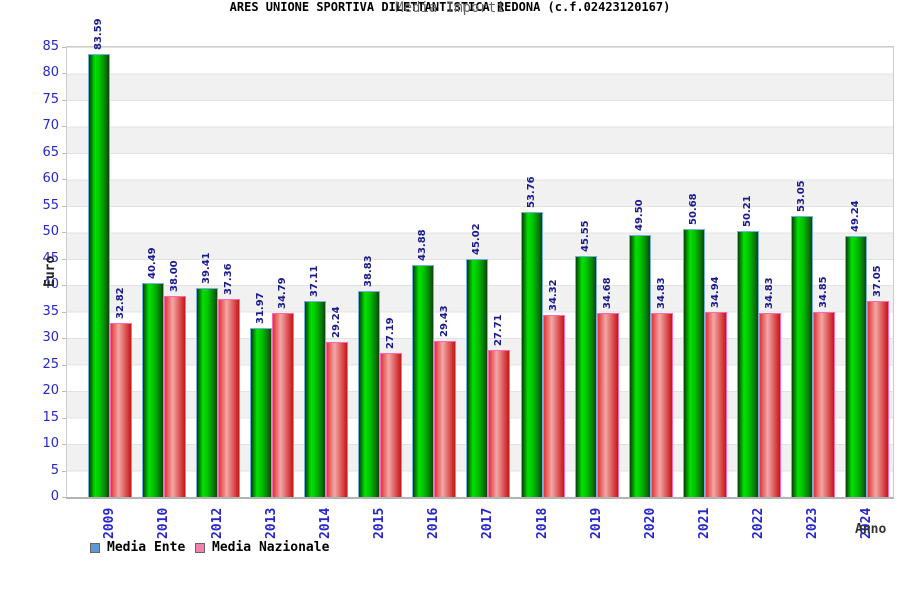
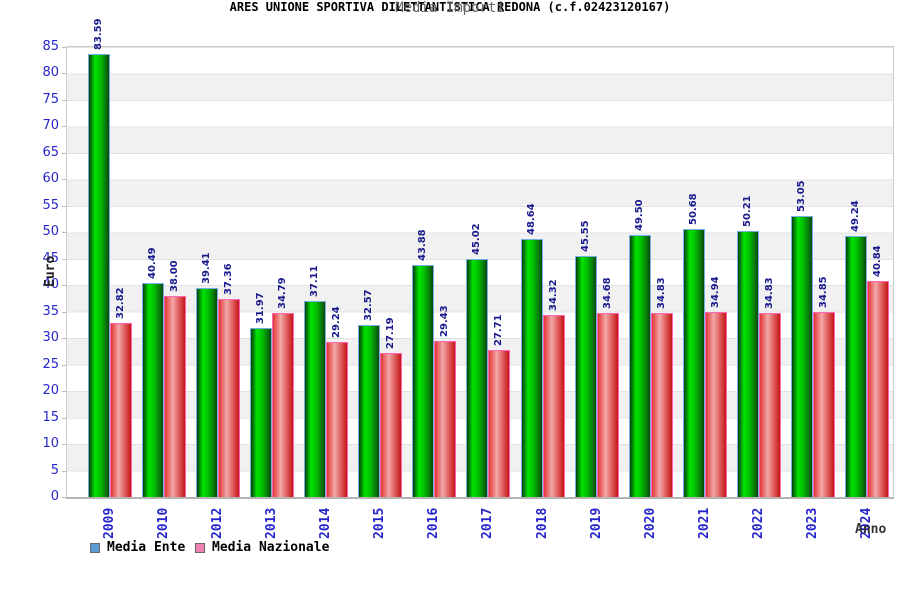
Media Ente/2015: 38.83 -> 32.57
Media Ente/2018: 53.76 -> 48.64
Media Nazionale/2024: 37.05 -> 40.84
